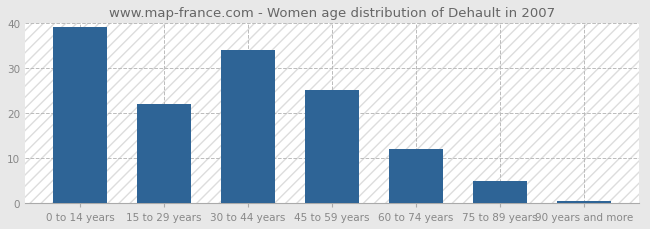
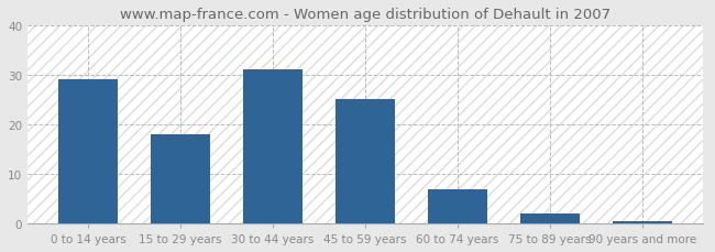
0 to 14 years: 39.0 -> 29.0
15 to 29 years: 22.0 -> 18.0
30 to 44 years: 34.0 -> 31.0
60 to 74 years: 12.0 -> 7.0
75 to 89 years: 5.0 -> 2.0
